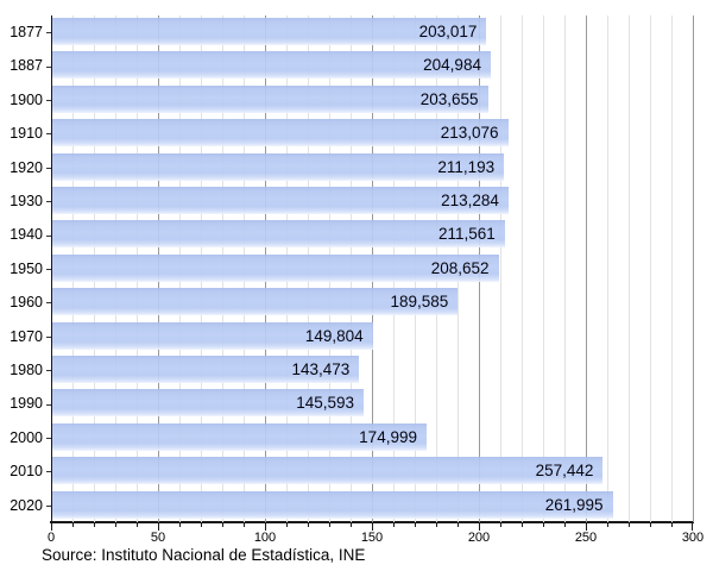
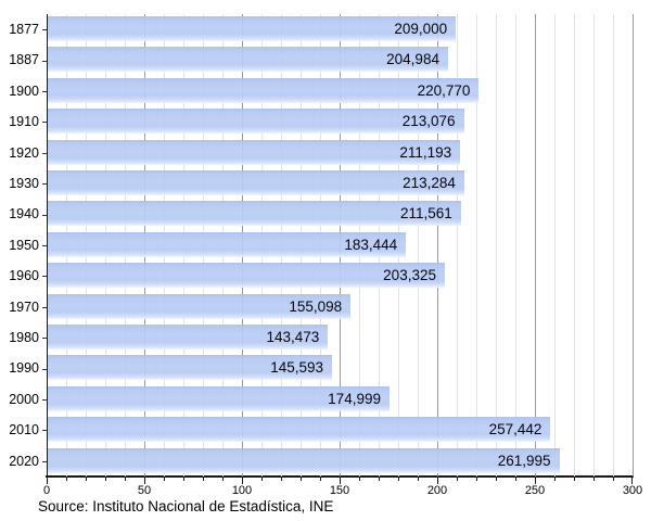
1877: 203,017 -> 209,000
1900: 203,655 -> 220,770
1950: 208,652 -> 183,444
1960: 189,585 -> 203,325
1970: 149,804 -> 155,098
